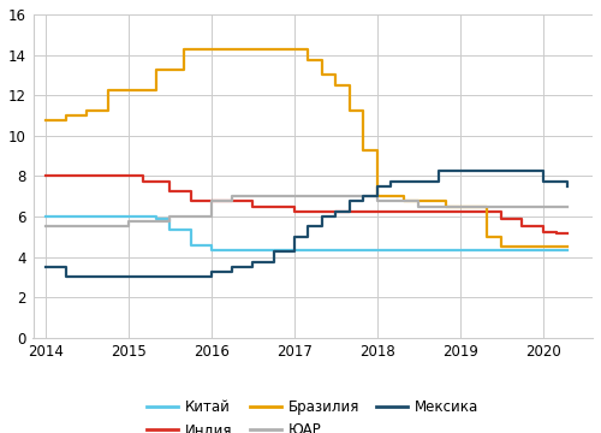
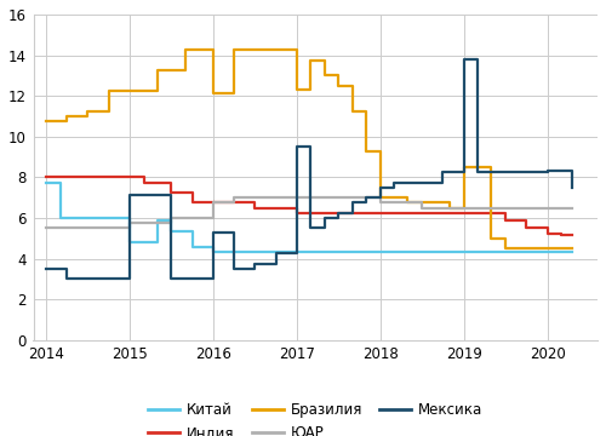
Китай/2014: 6.0 -> 7.7
Китай/2015: 6.0 -> 4.8
Мексика/2015: 3.0 -> 7.1
Бразилия/2016: 14.2 -> 12.1
Мексика/2016: 3.2 -> 5.3
Бразилия/2017: 14.2 -> 12.3
Мексика/2017: 5.0 -> 9.5
Бразилия/2019: 6.5 -> 8.5
Мексика/2019: 8.2 -> 13.8
Мексика/2020: 7.8 -> 8.3
